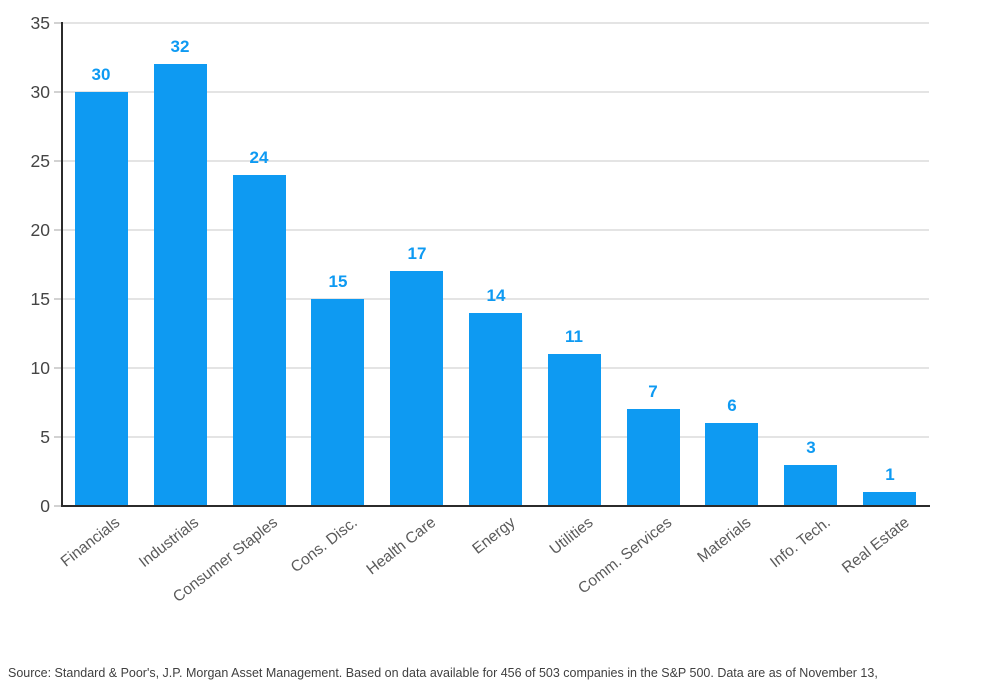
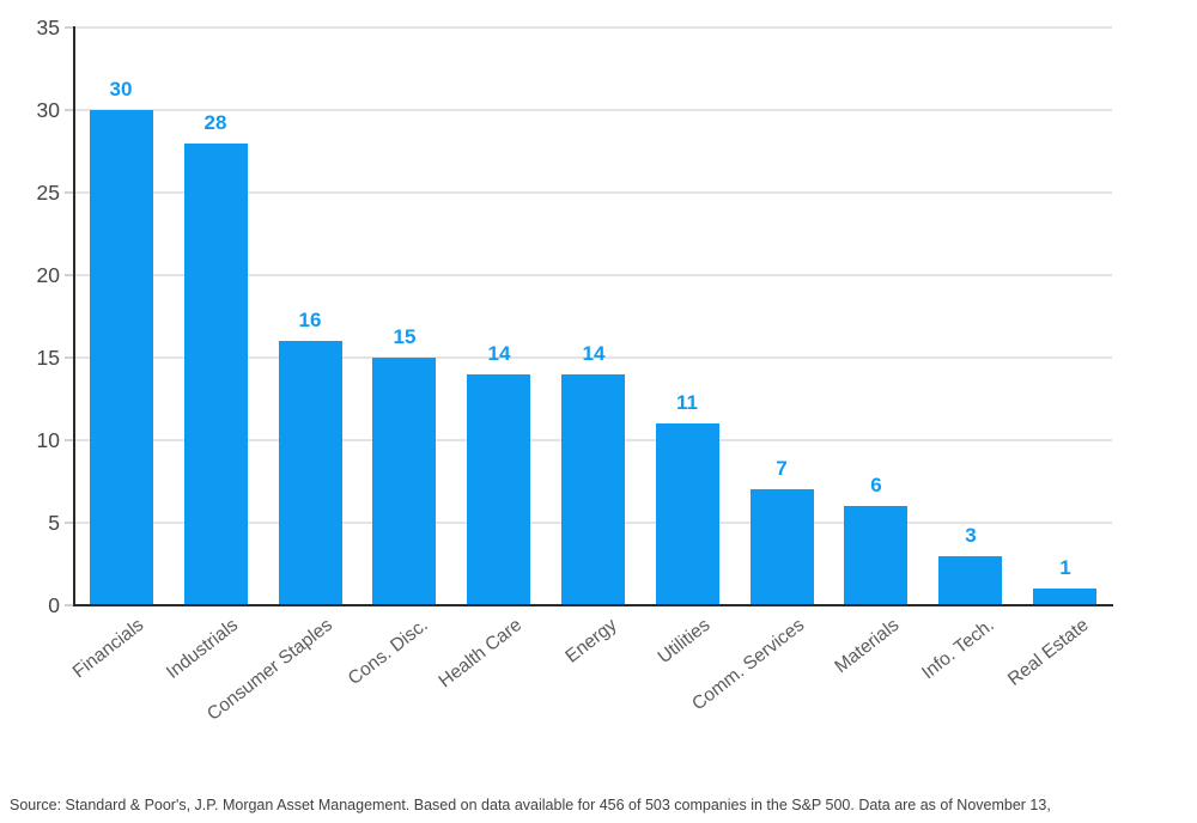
Industrials: 32 -> 28
Consumer Staples: 24 -> 16
Health Care: 17 -> 14
